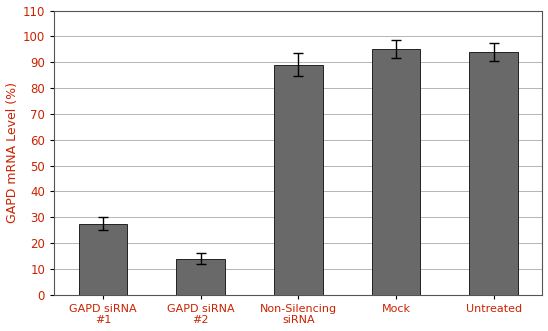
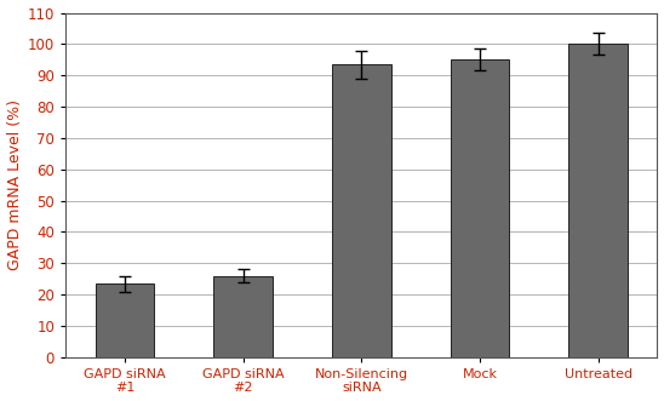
GAPD siRNA #1: 27.5 -> 23.5
GAPD siRNA #2: 14.0 -> 26.0
Non-Silencing siRNA: 89.0 -> 93.5
Untreated: 94.0 -> 100.0
